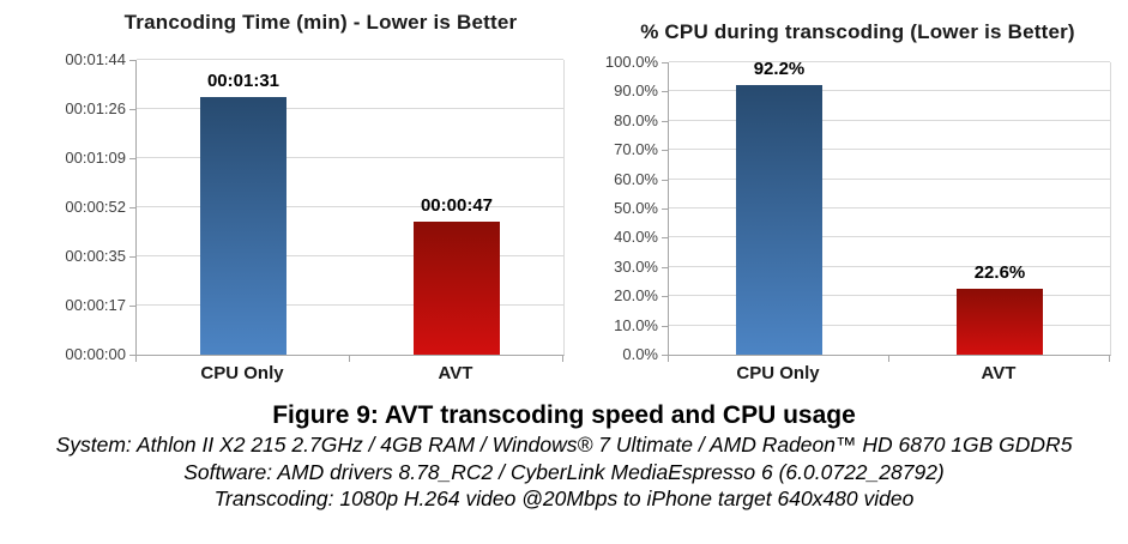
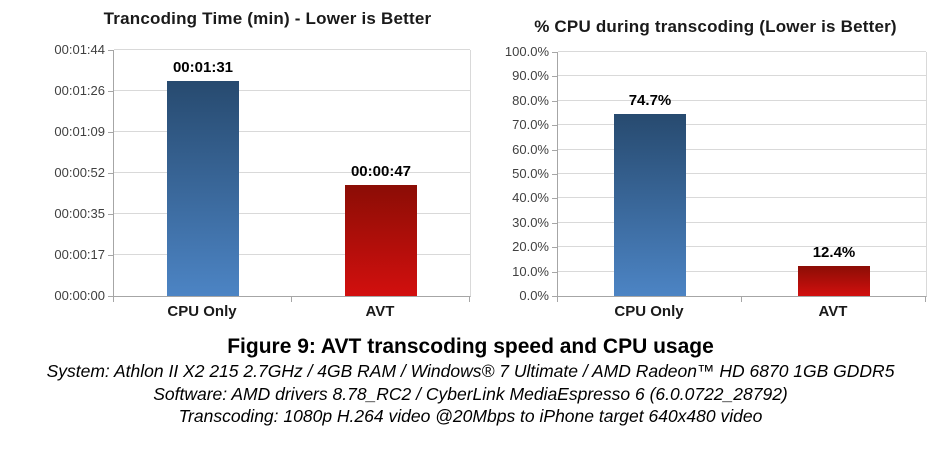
% CPU during transcoding (Lower is Better)/CPU Only: 92.2% -> 74.7%
% CPU during transcoding (Lower is Better)/AVT: 22.6% -> 12.4%
